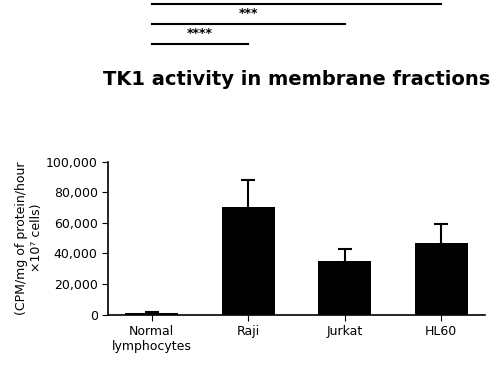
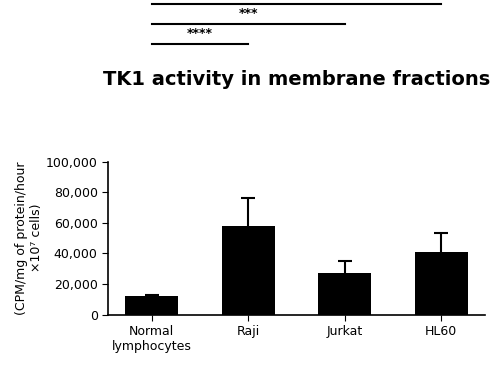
Normal lymphocytes: 1,000 -> 12,000
Raji: 70,000 -> 58,000
Jurkat: 35,000 -> 27,000
HL60: 47,000 -> 41,000
